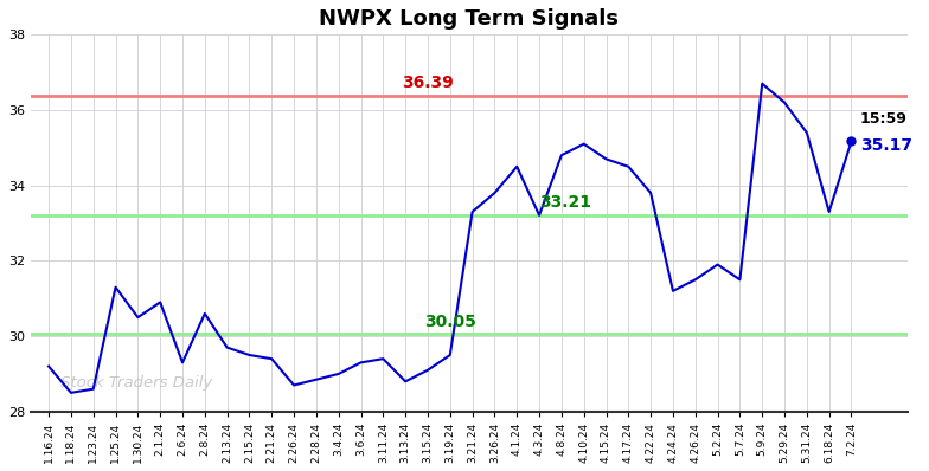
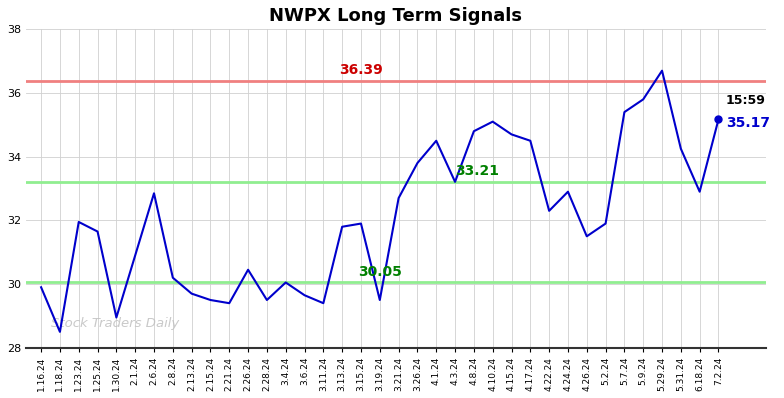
1.16.24: 29.20 -> 29.90
1.23.24: 28.60 -> 31.95
1.25.24: 31.30 -> 31.65
1.30.24: 30.50 -> 28.95
2.6.24: 29.30 -> 32.85
2.8.24: 30.60 -> 30.20
2.26.24: 28.70 -> 30.45
2.28.24: 28.85 -> 29.50
3.4.24: 29.00 -> 30.05
3.6.24: 29.30 -> 29.65
3.13.24: 28.80 -> 31.80
3.15.24: 29.10 -> 31.90
3.21.24: 33.30 -> 32.70
4.22.24: 33.80 -> 32.30
4.24.24: 31.20 -> 32.90
5.7.24: 31.50 -> 35.40
5.9.24: 36.70 -> 35.80
5.29.24: 36.20 -> 36.70
5.31.24: 35.40 -> 34.25
6.18.24: 33.30 -> 32.90
